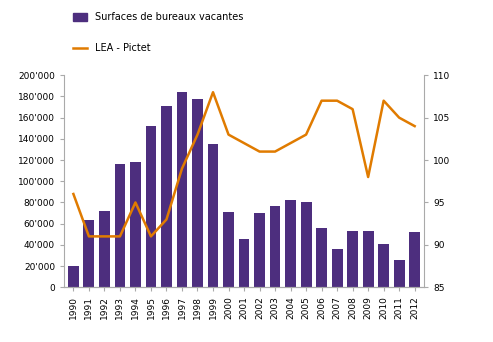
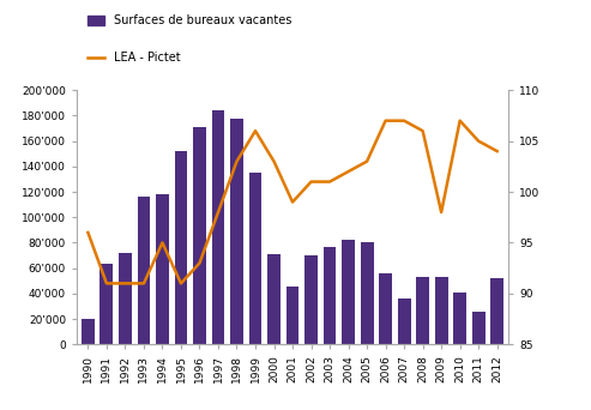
LEA - Pictet/1997: 99 -> 98
LEA - Pictet/1999: 108 -> 106
LEA - Pictet/2001: 102 -> 99
